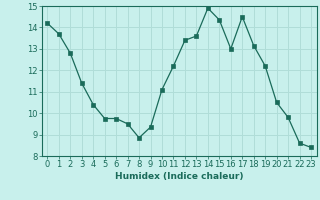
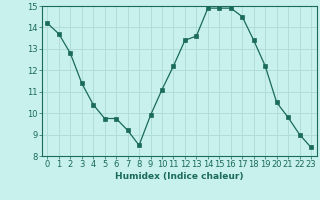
7: 9.50 -> 9.20
8: 8.85 -> 8.50
9: 9.35 -> 9.90
15: 14.35 -> 14.90
16: 13.00 -> 14.90
18: 13.15 -> 13.40
22: 8.60 -> 9.00
